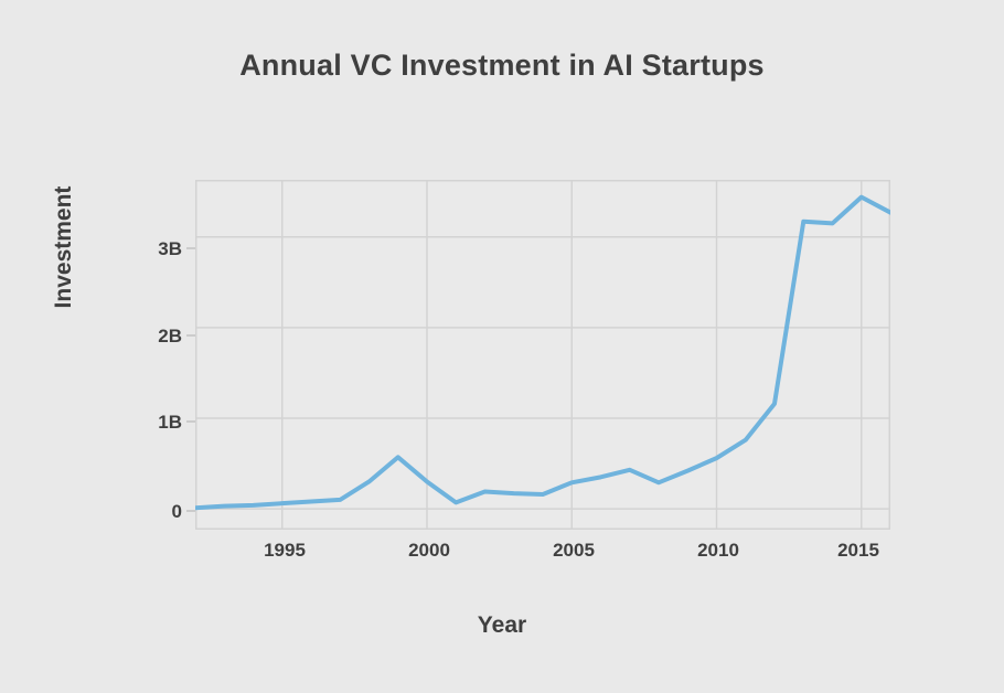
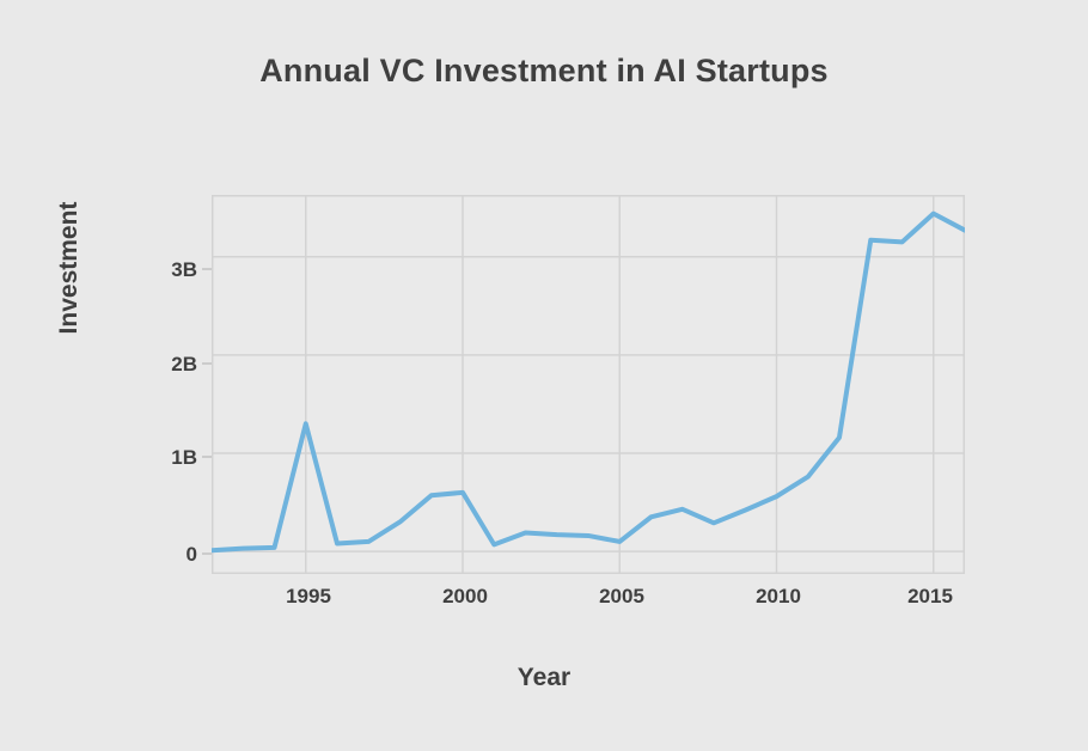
1995: 0.1B -> 1.3B
2000: 0.3B -> 0.6B
2005: 0.3B -> 0.1B
